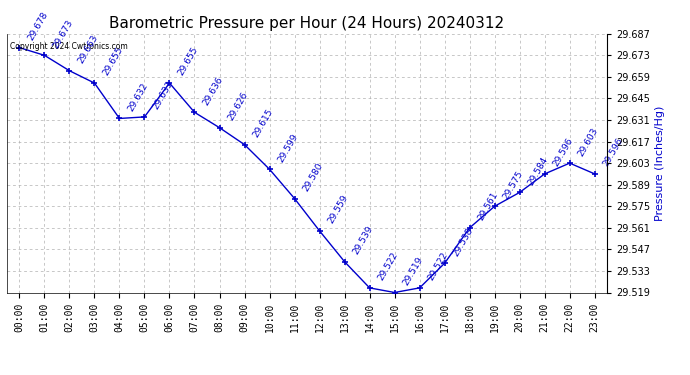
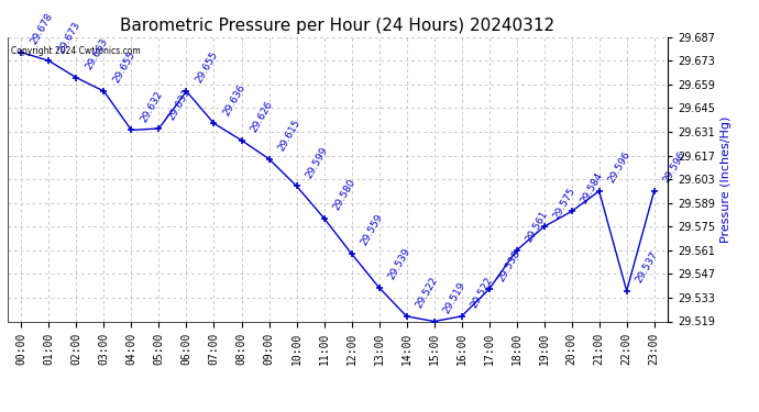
22:00: 29.603 -> 29.537
